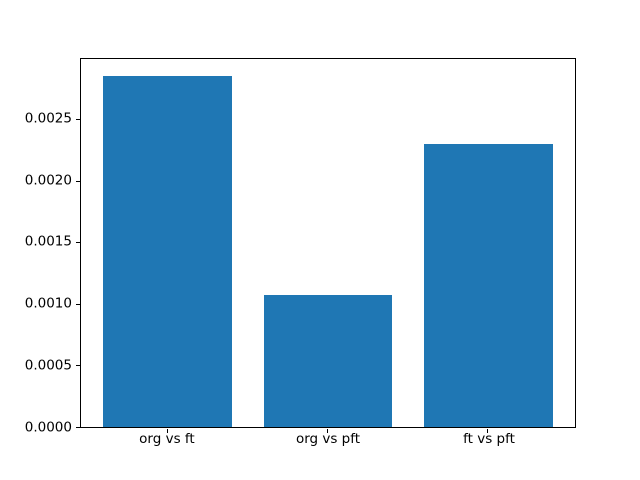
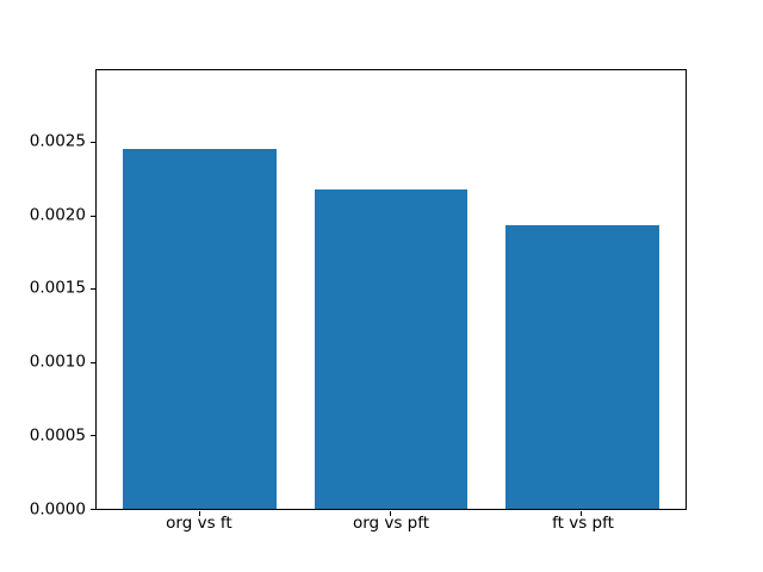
org vs ft: 0.00285 -> 0.00245
org vs pft: 0.00107 -> 0.00218
ft vs pft: 0.00230 -> 0.00193
